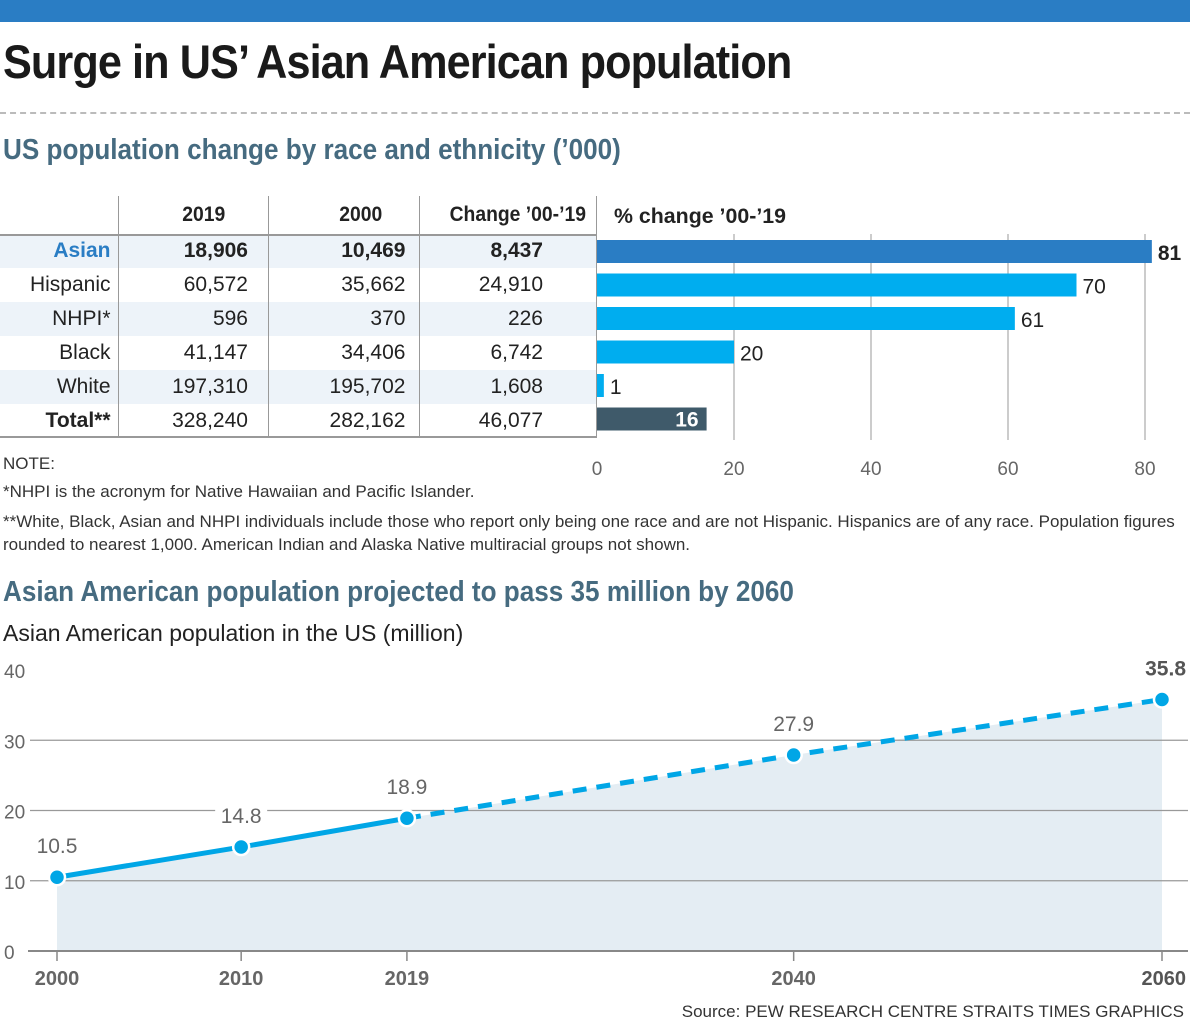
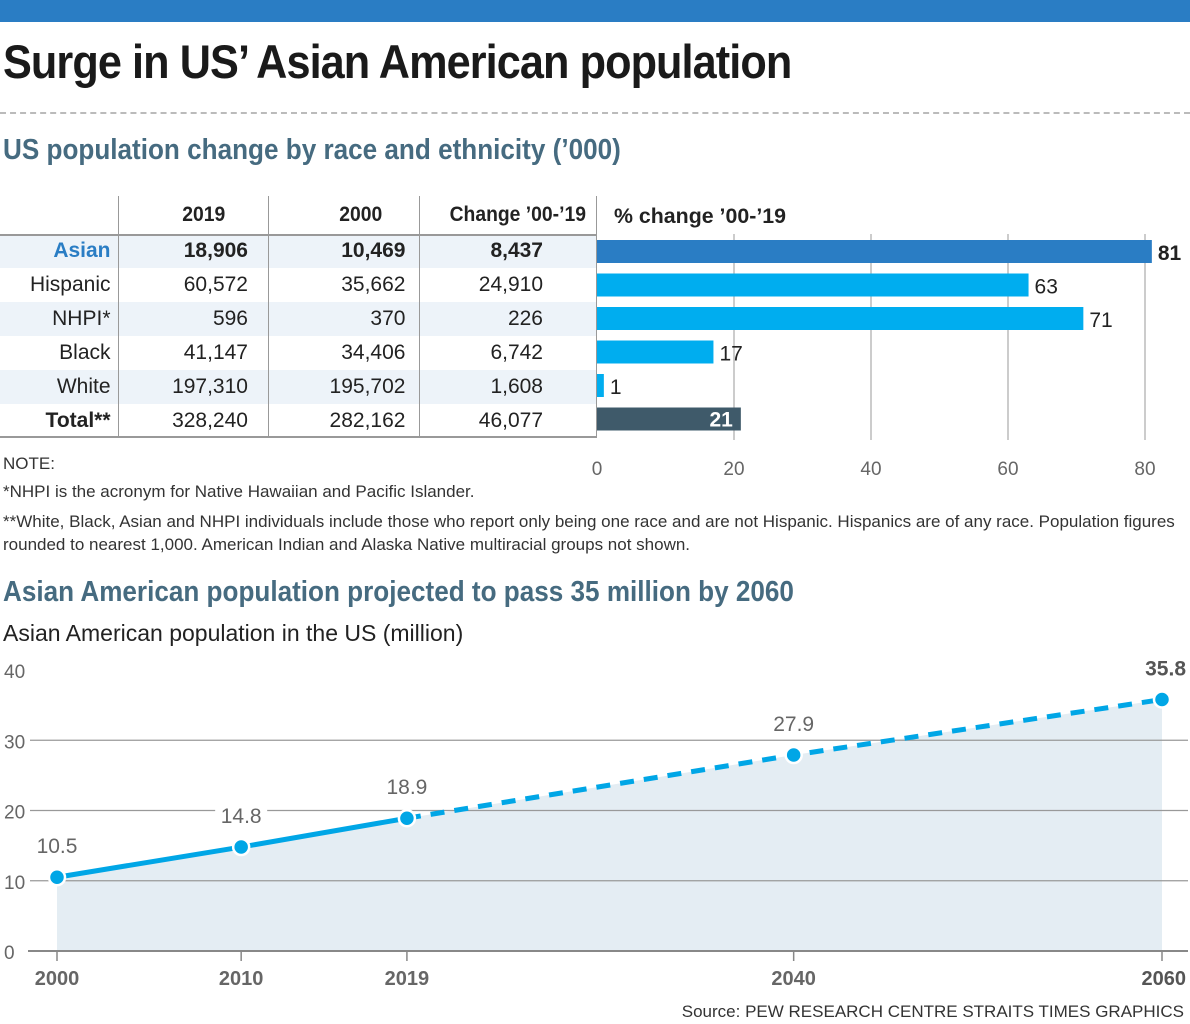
% change ’00-’19/Hispanic: 70 -> 63
% change ’00-’19/NHPI*: 61 -> 71
% change ’00-’19/Black: 20 -> 17
% change ’00-’19/Total**: 16 -> 21
